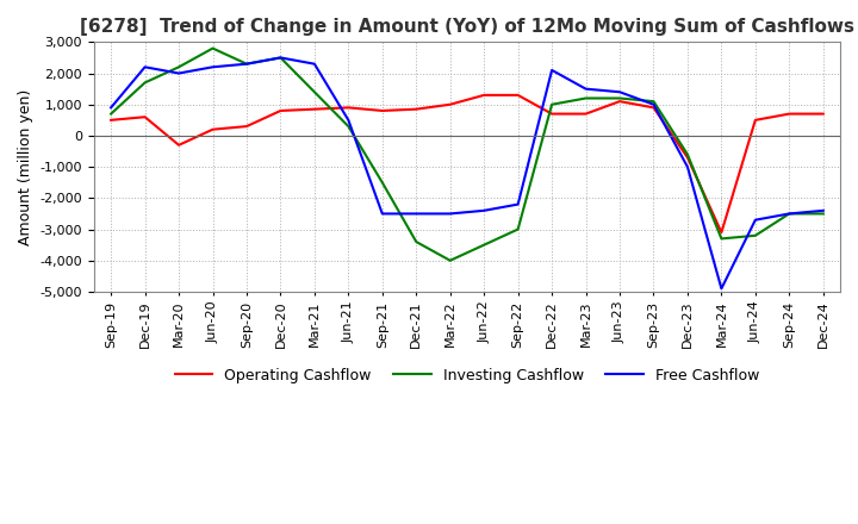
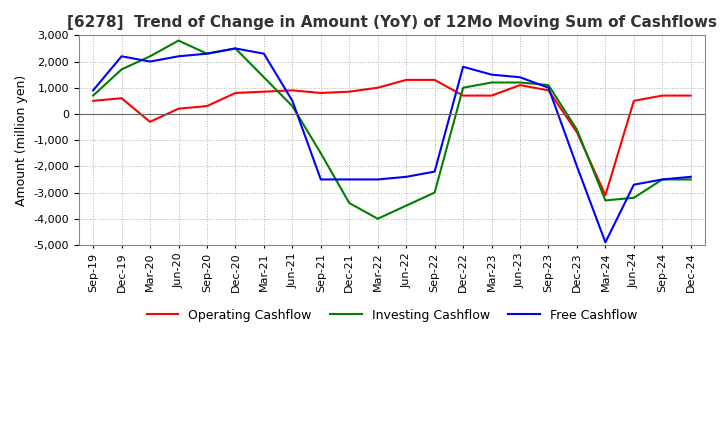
Free Cashflow/Dec-22: 2,100 -> 1,800
Free Cashflow/Dec-23: -1,000 -> -2,000
